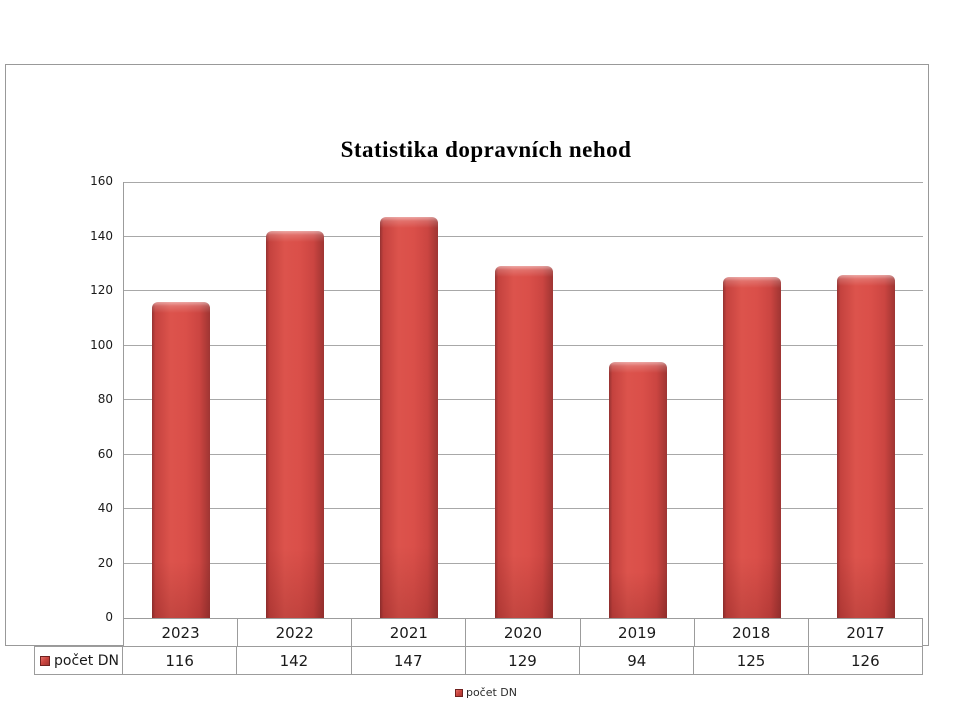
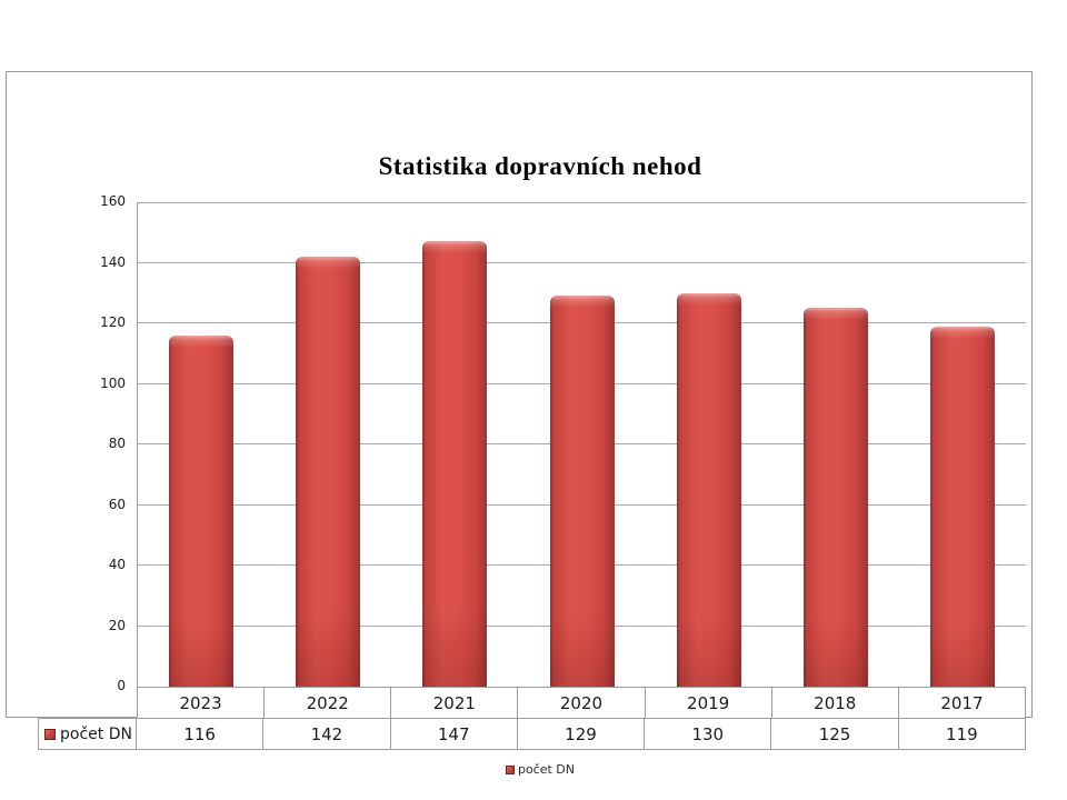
2019: 94 -> 130
2017: 126 -> 119
